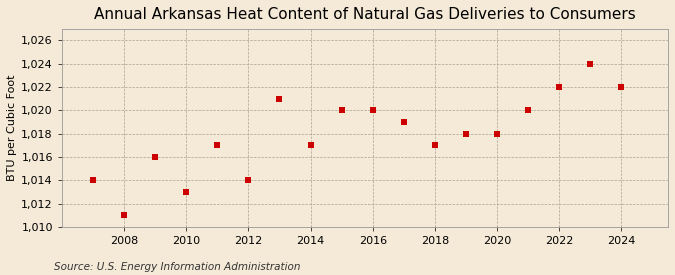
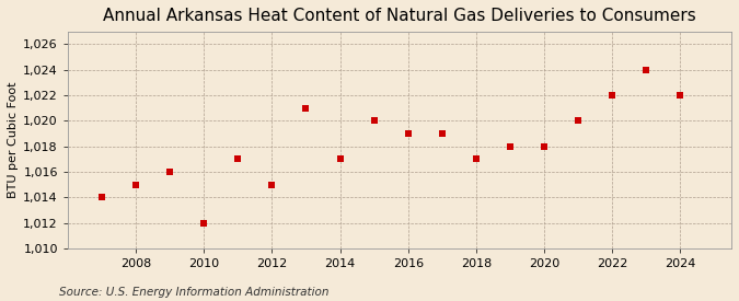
2008: 1,011 -> 1,015
2010: 1,013 -> 1,012
2012: 1,014 -> 1,015
2016: 1,020 -> 1,019
